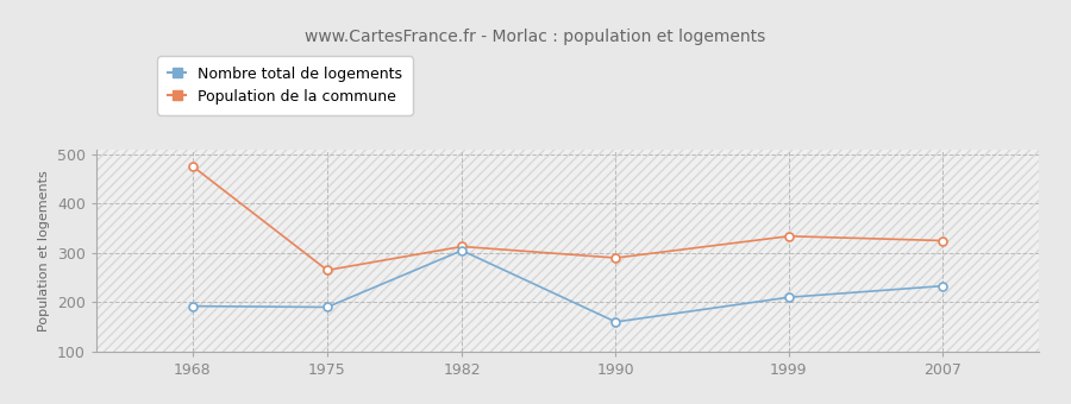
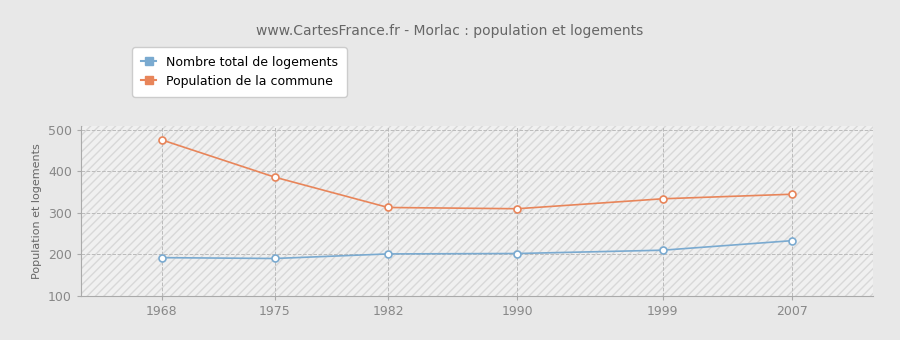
Population de la commune/1975: 265 -> 386
Nombre total de logements/1982: 305 -> 201
Nombre total de logements/1990: 160 -> 202
Population de la commune/1990: 290 -> 310
Population de la commune/2007: 325 -> 345
